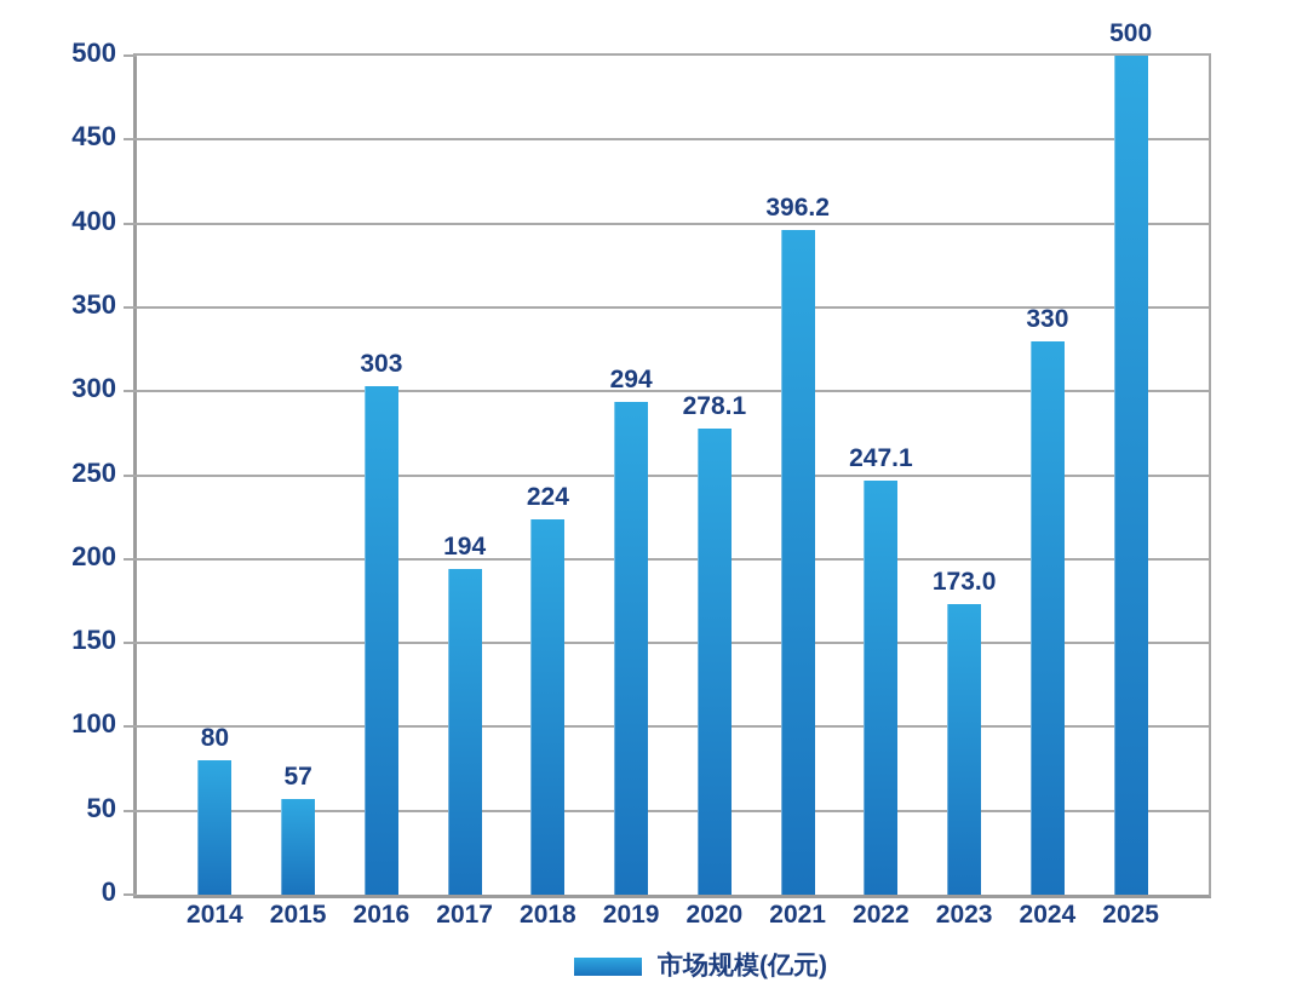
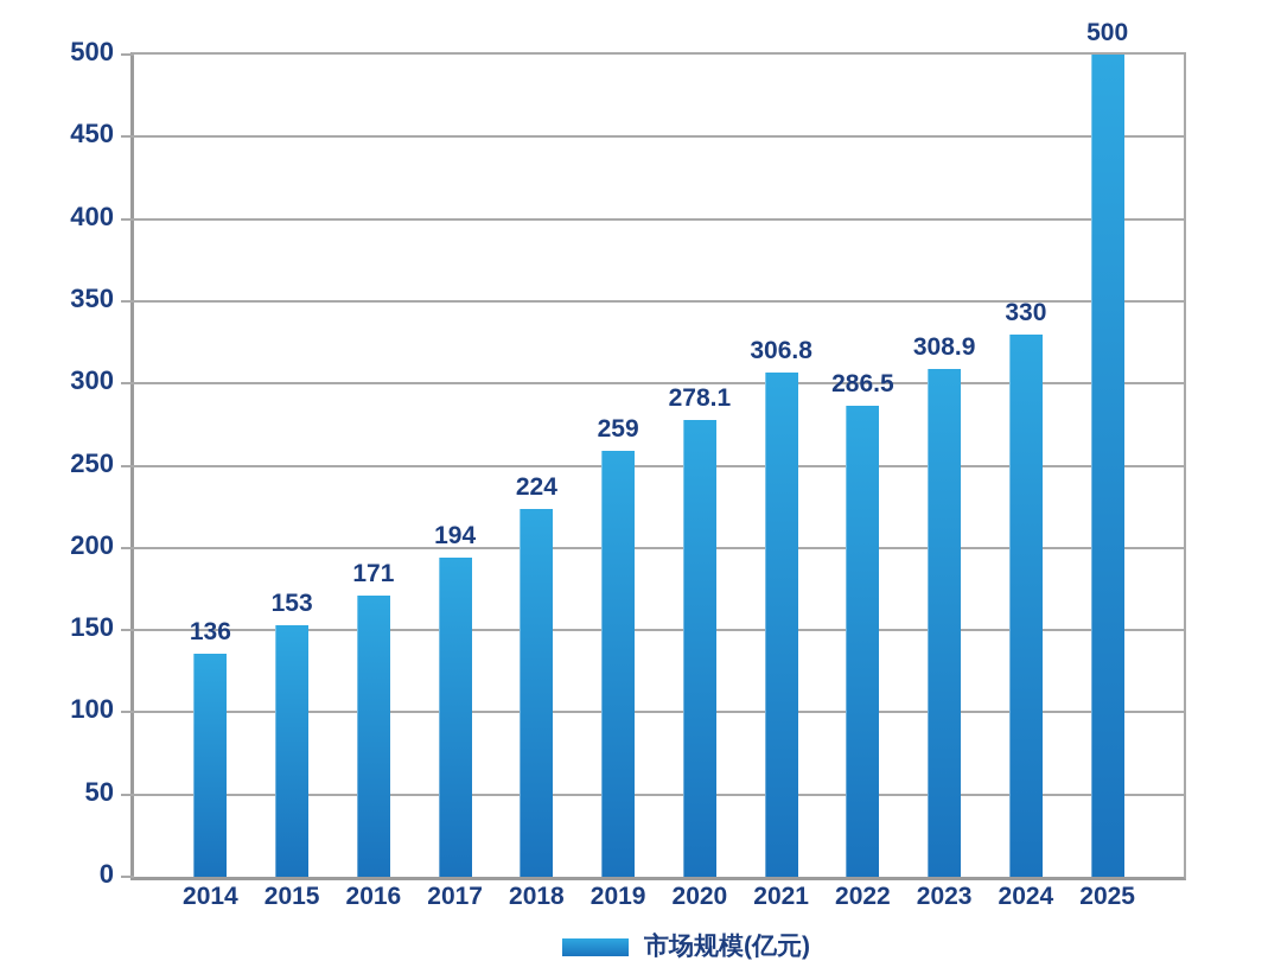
2014: 80 -> 136
2015: 57 -> 153
2016: 303 -> 171
2019: 294 -> 259
2021: 396.2 -> 306.8
2022: 247.1 -> 286.5
2023: 173.0 -> 308.9
